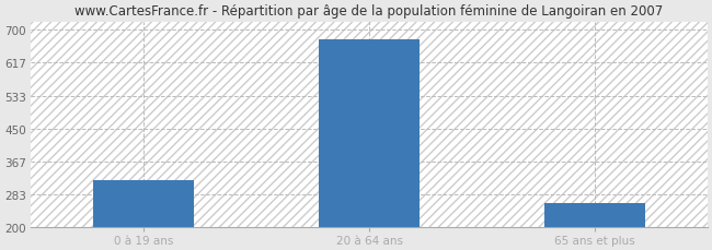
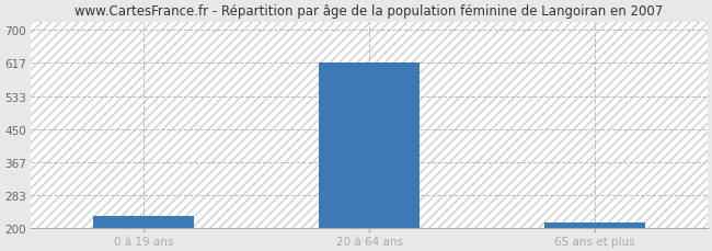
0 à 19 ans: 320 -> 229
20 à 64 ans: 675 -> 617
65 ans et plus: 260 -> 213
